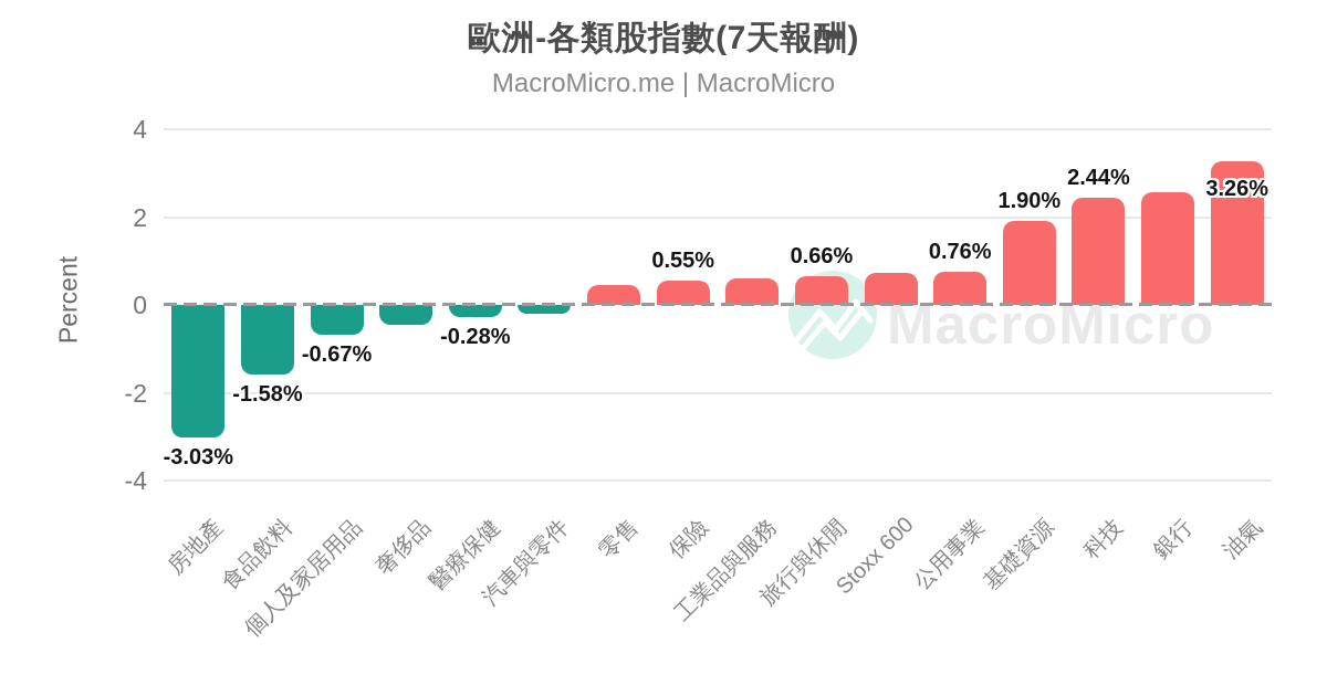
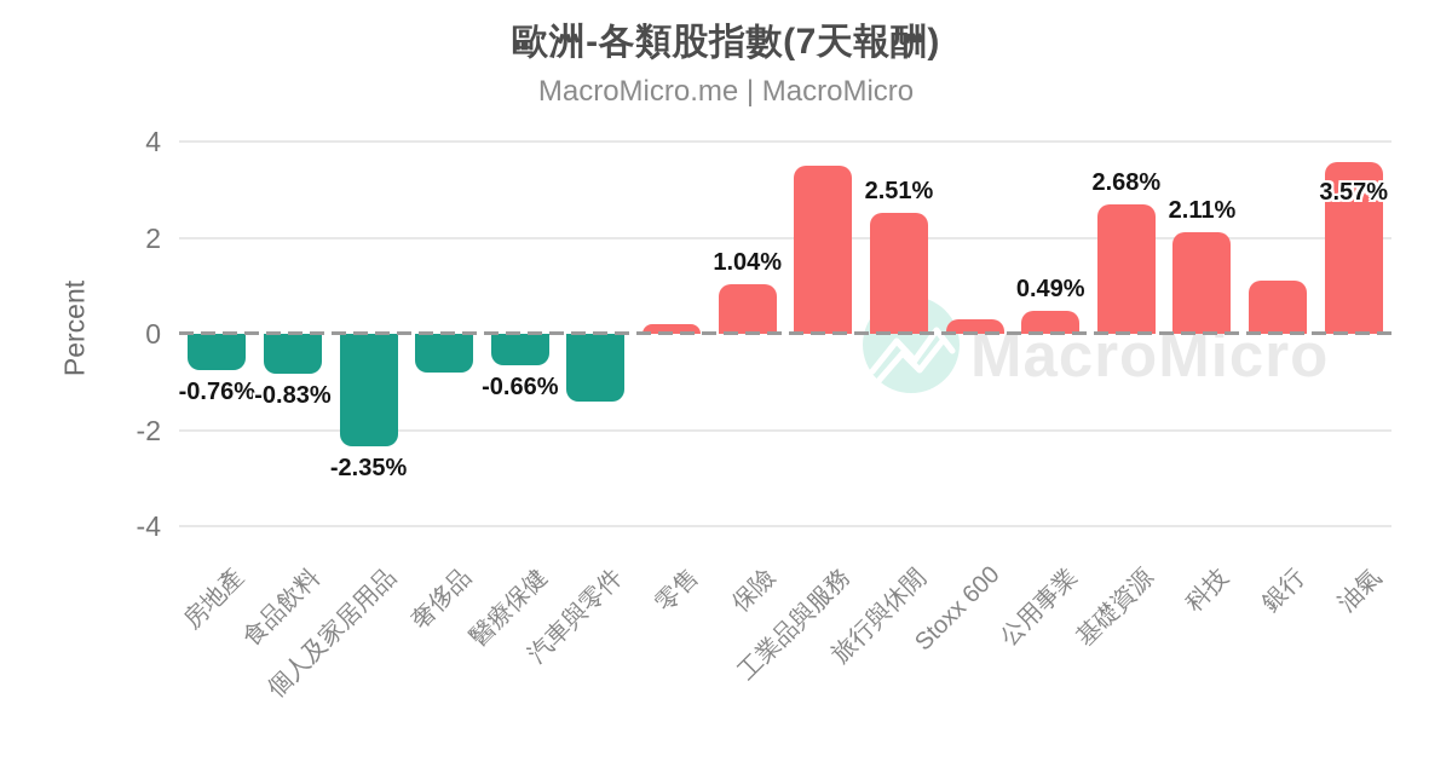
房地產: -3.03% -> -0.76%
食品飲料: -1.58% -> -0.83%
個人及家居用品: -0.67% -> -2.35%
奢侈品: -0.5 -> -0.8
醫療保健: -0.28% -> -0.66%
汽車與零件: -0.2 -> -1.4
零售: 0.5 -> 0.2
保險: 0.55% -> 1.04%
工業品與服務: 0.6 -> 3.5
旅行與休閒: 0.66% -> 2.51%
Stoxx 600: 0.7 -> 0.3
公用事業: 0.76% -> 0.49%
基礎資源: 1.90% -> 2.68%
科技: 2.44% -> 2.11%
銀行: 2.6 -> 1.1
油氣: 3.26% -> 3.57%
